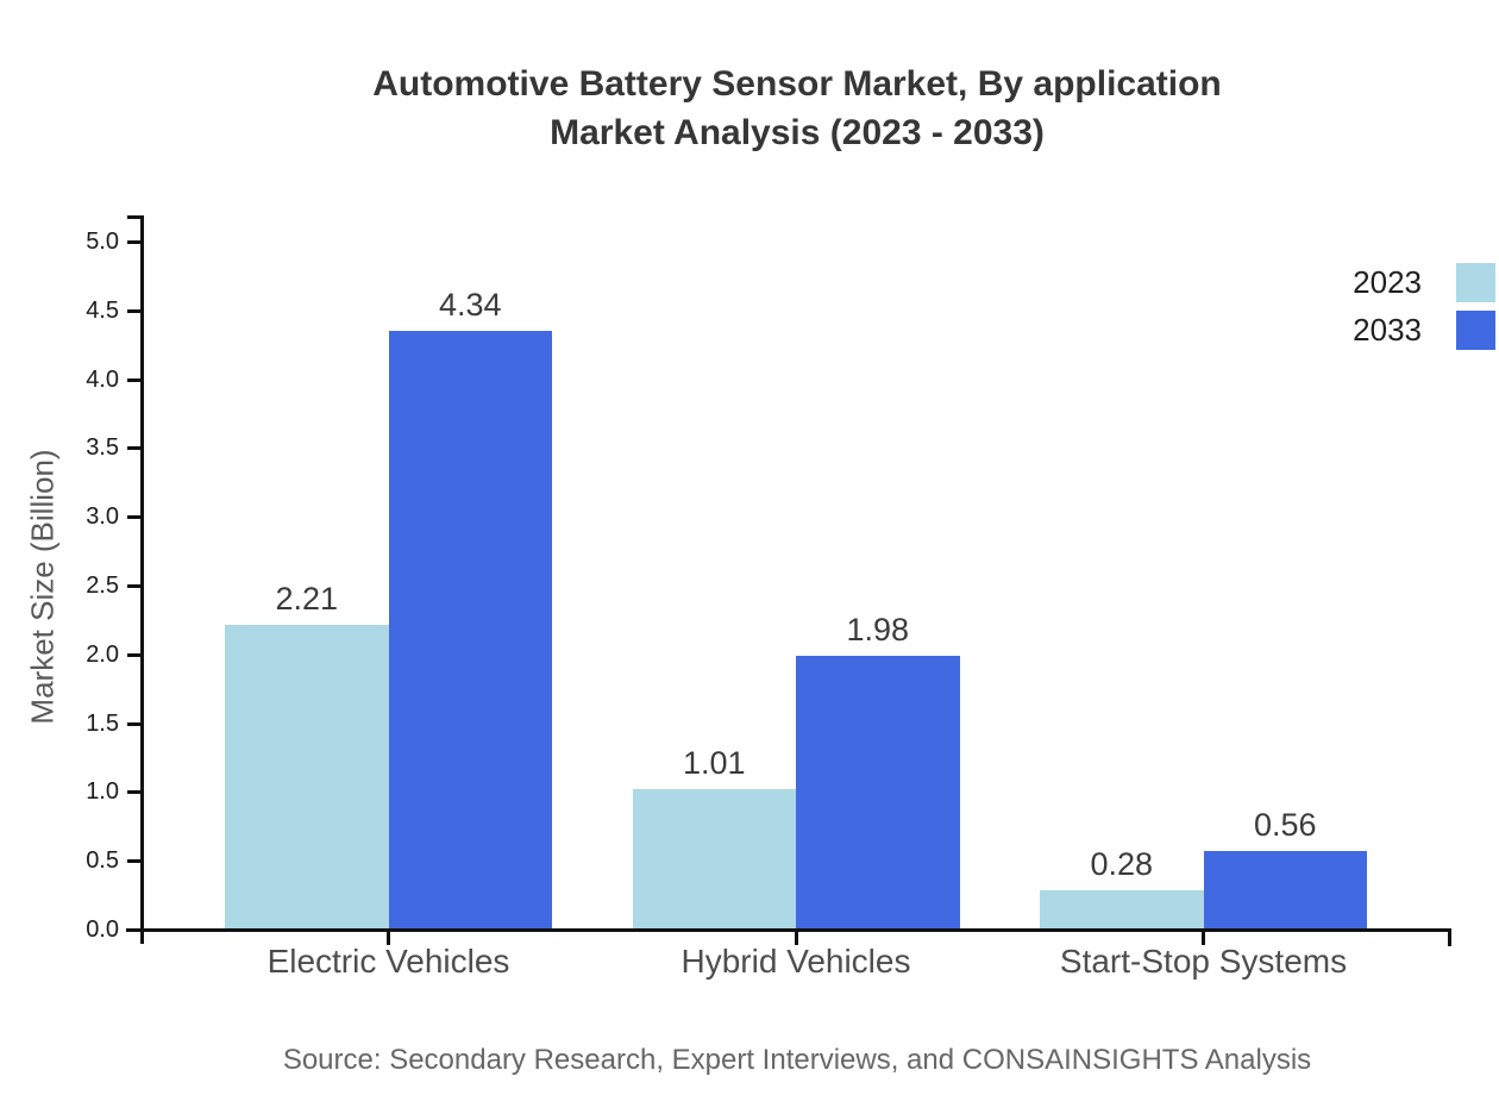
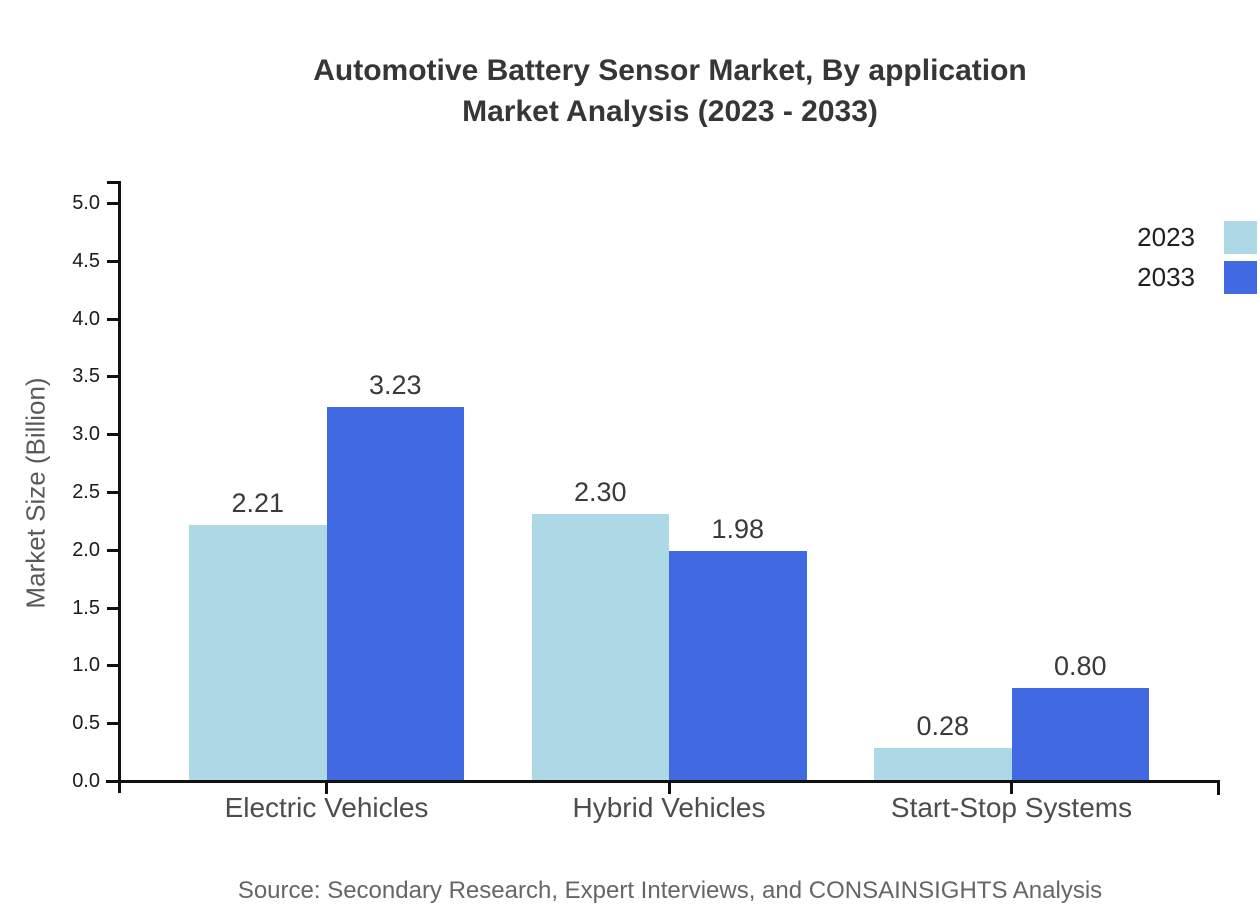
2033/Electric Vehicles: 4.34 -> 3.23
2023/Hybrid Vehicles: 1.01 -> 2.30
2033/Start-Stop Systems: 0.56 -> 0.80
